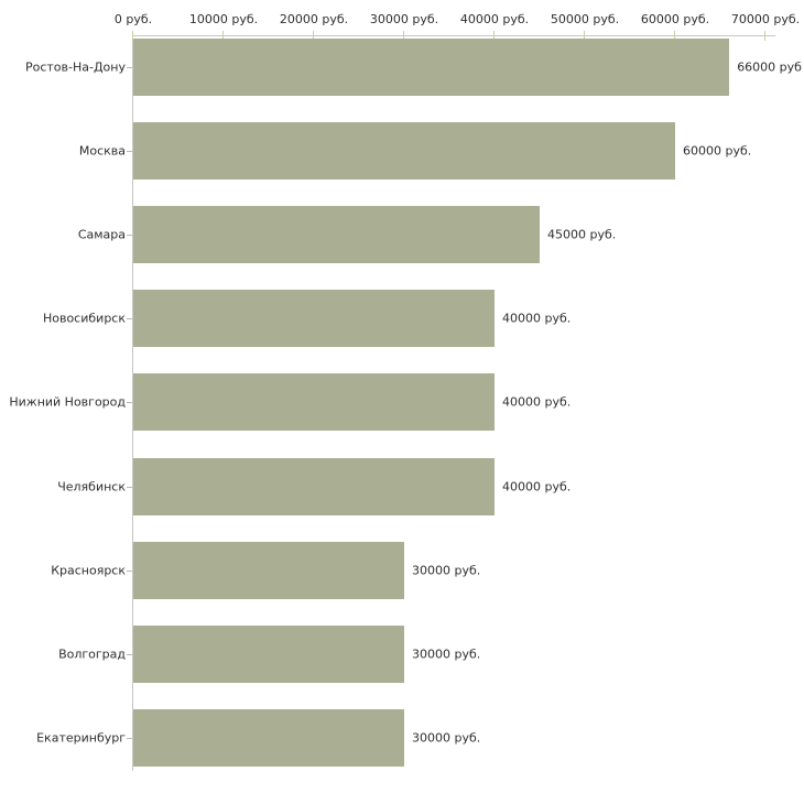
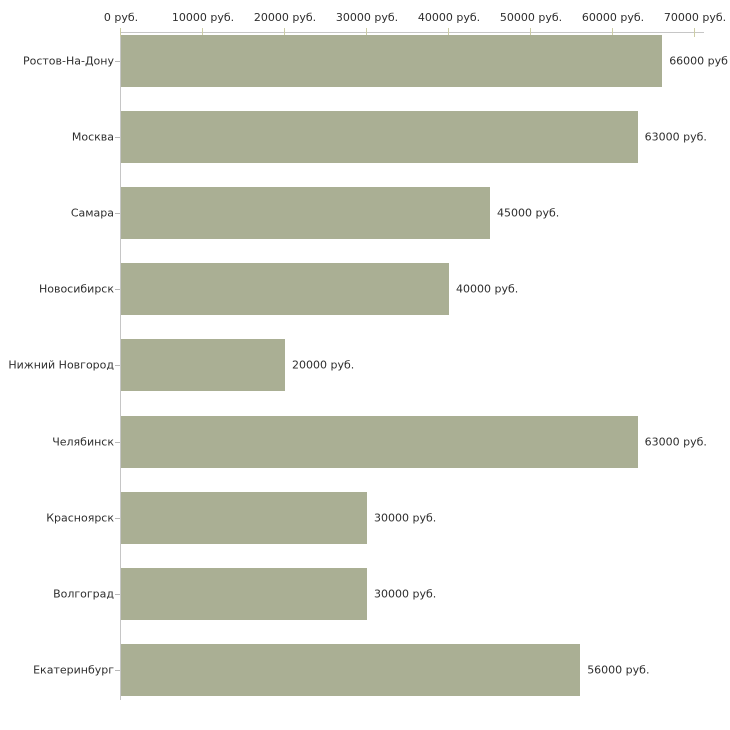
Москва: 60000 -> 63000
Нижний Новгород: 40000 -> 20000
Челябинск: 40000 -> 63000
Екатеринбург: 30000 -> 56000
